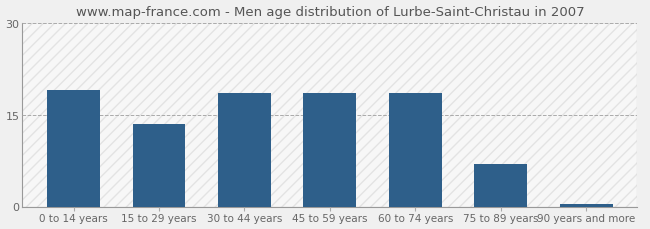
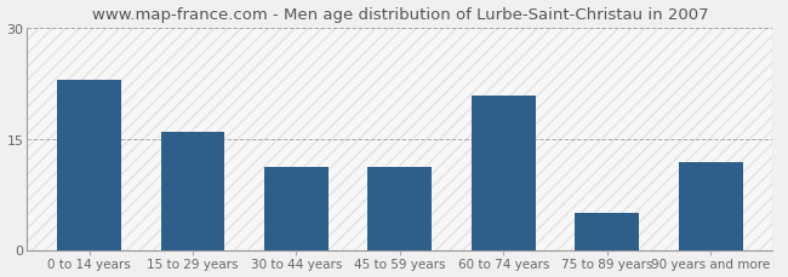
0 to 14 years: 19.0 -> 23.0
15 to 29 years: 13.5 -> 16.0
30 to 44 years: 18.5 -> 11.2
45 to 59 years: 18.5 -> 11.2
60 to 74 years: 18.5 -> 20.8
75 to 89 years: 7.0 -> 5.0
90 years and more: 0.4 -> 11.8
